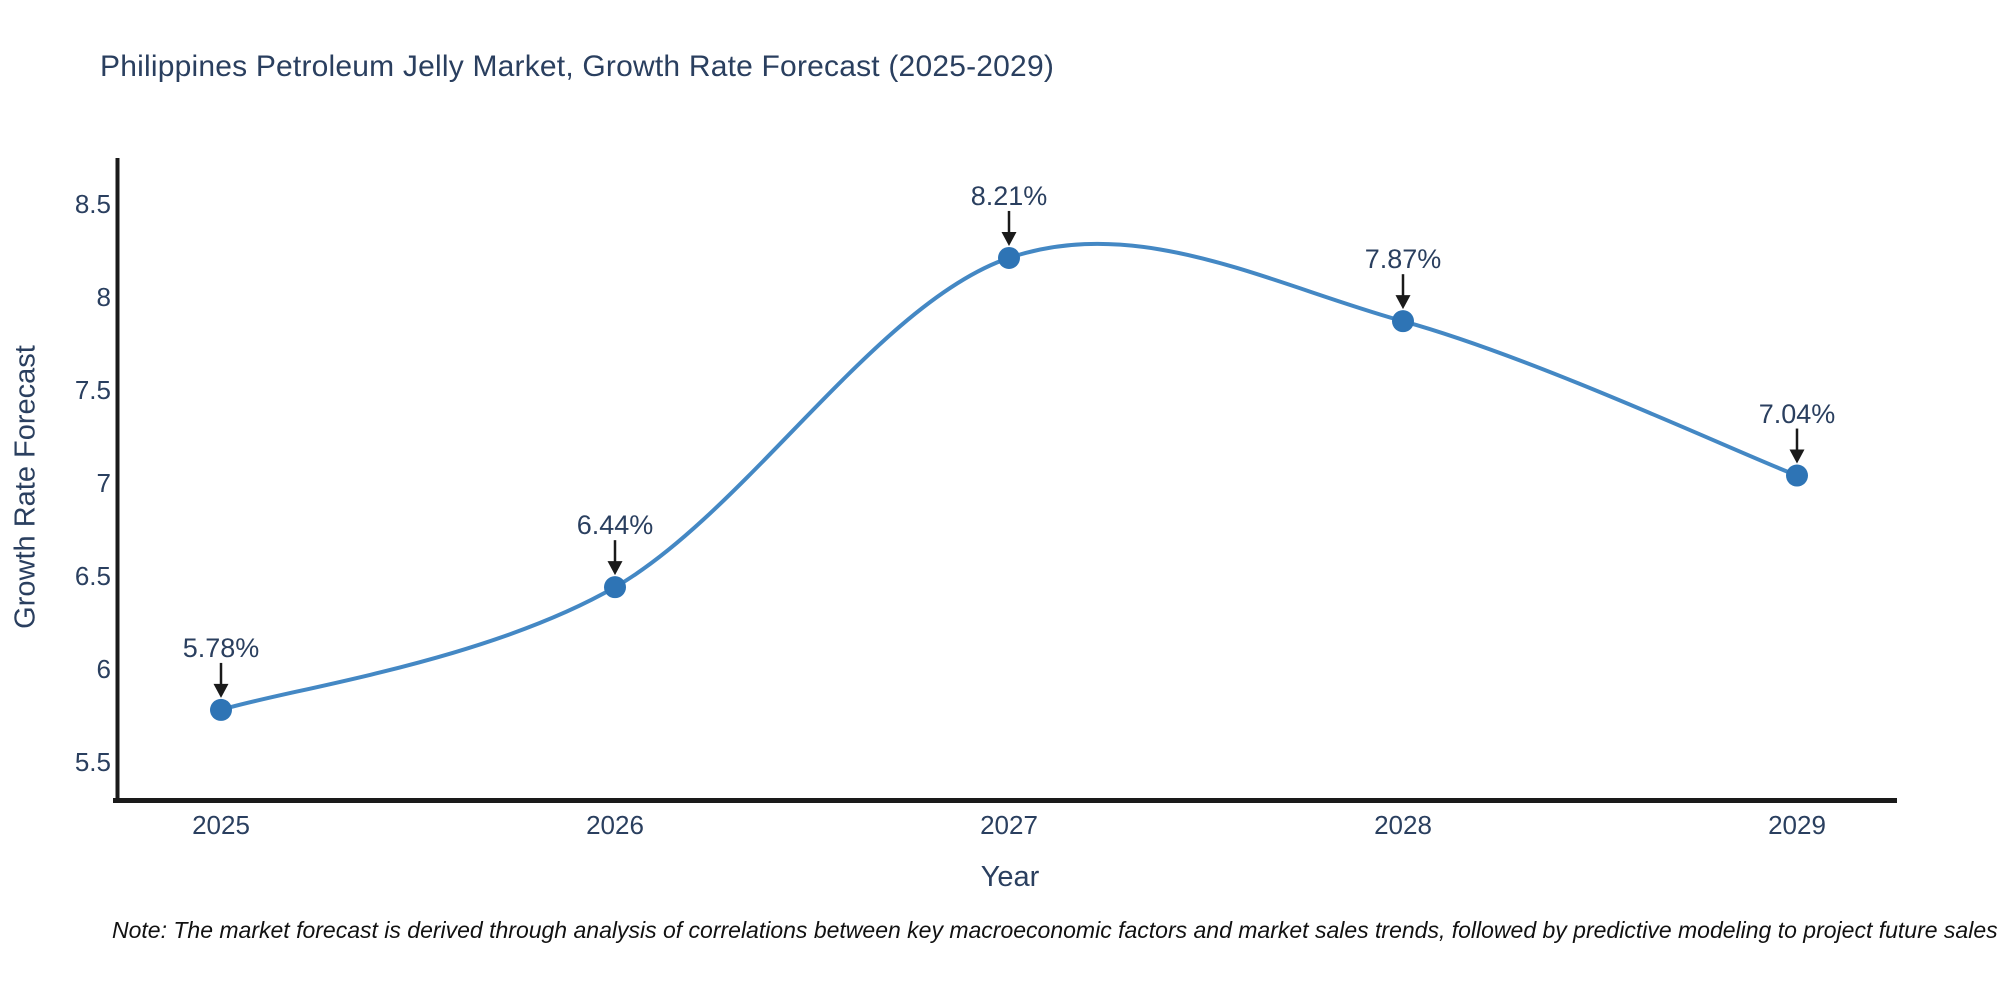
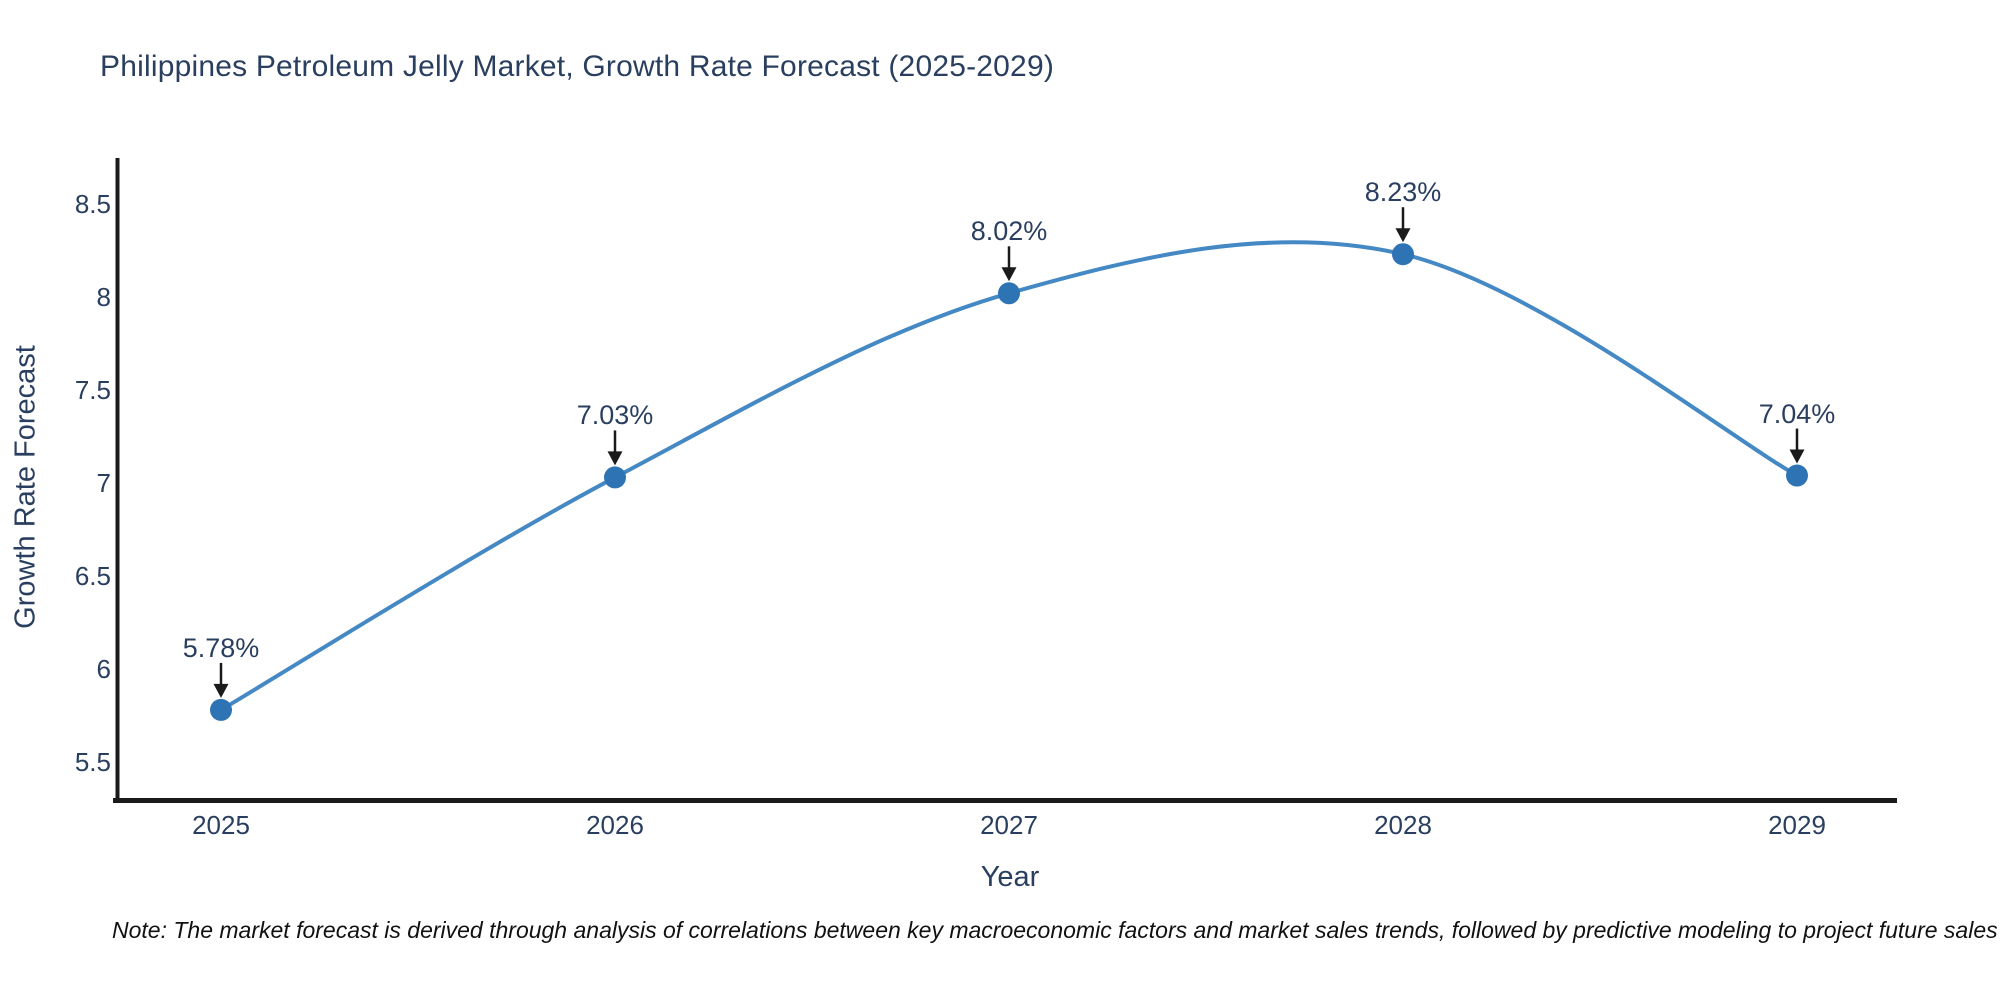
2026: 6.44% -> 7.03%
2027: 8.21% -> 8.02%
2028: 7.87% -> 8.23%
